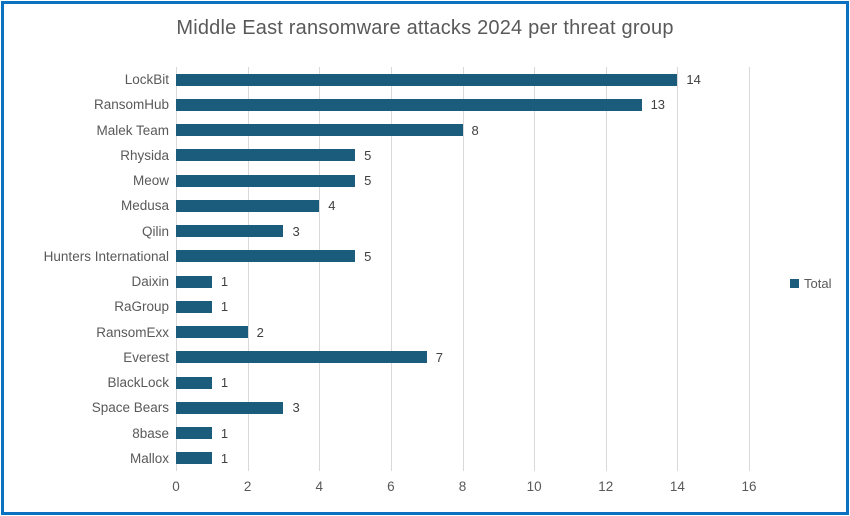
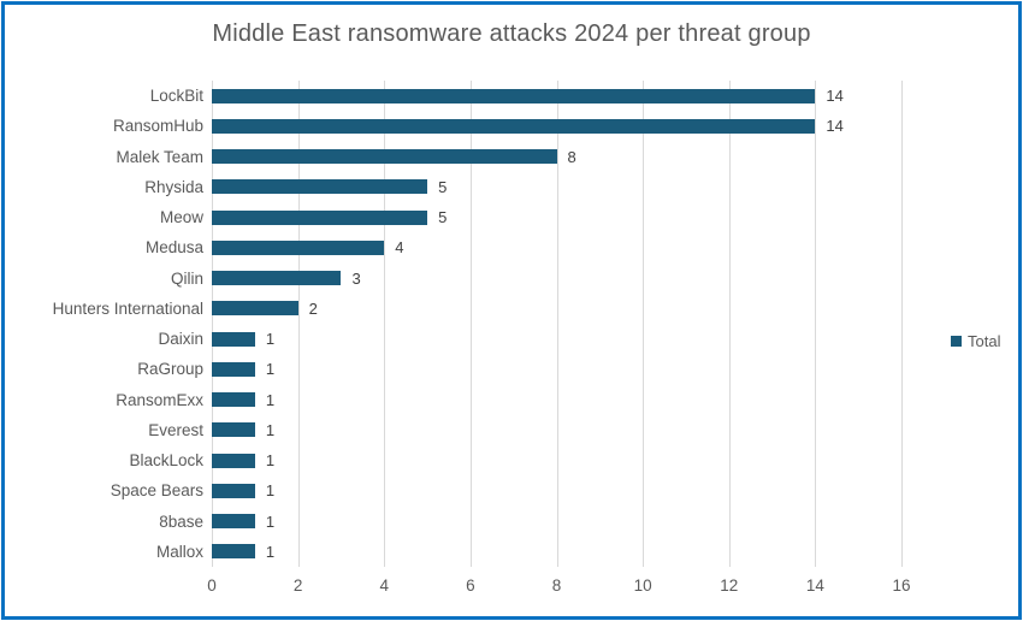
RansomHub: 13 -> 14
Hunters International: 5 -> 2
RansomExx: 2 -> 1
Everest: 7 -> 1
Space Bears: 3 -> 1
